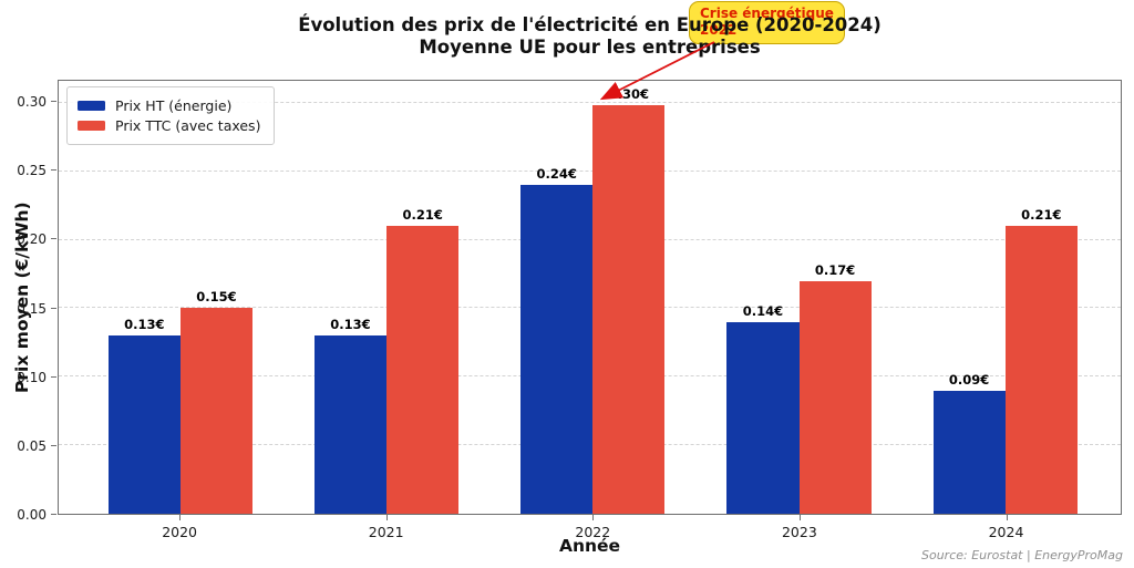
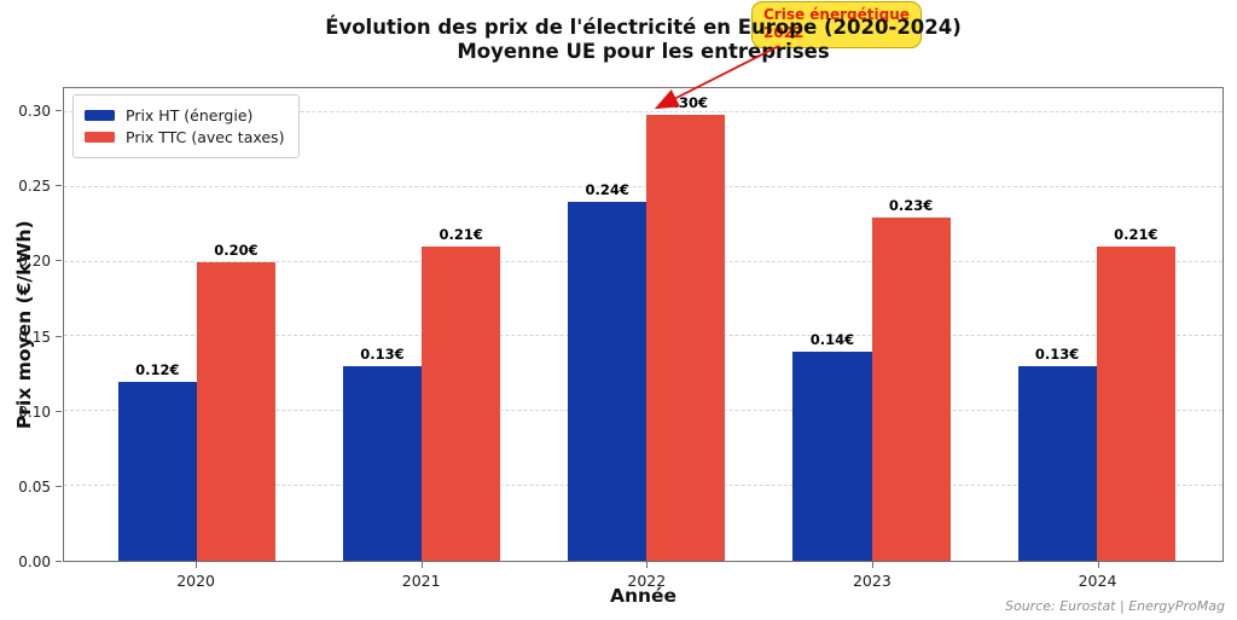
Prix HT (énergie)/2020: 0.13 -> 0.12
Prix TTC (avec taxes)/2020: 0.15 -> 0.20
Prix TTC (avec taxes)/2023: 0.17 -> 0.23
Prix HT (énergie)/2024: 0.09 -> 0.13
